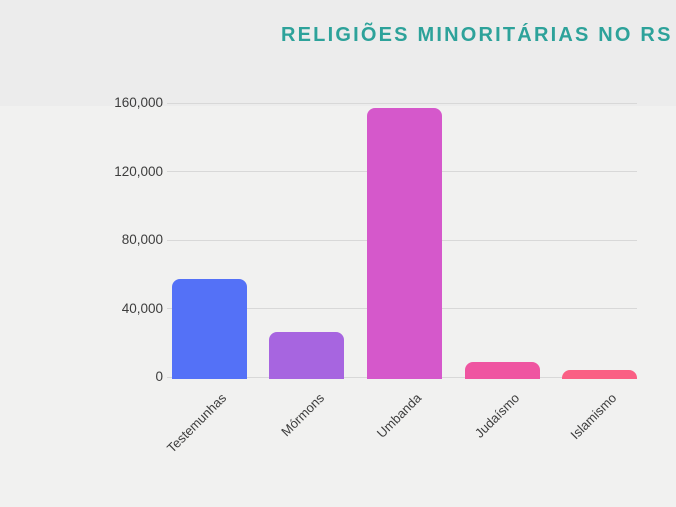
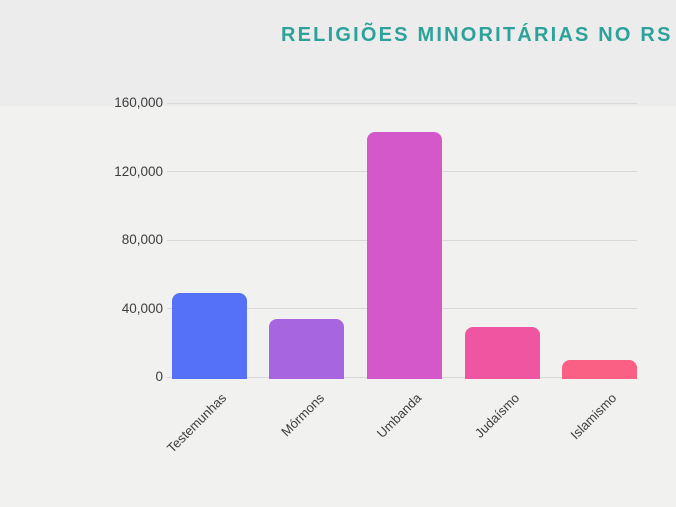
Testemunhas: 57000 -> 49000
Mórmons: 26000 -> 34000
Umbanda: 157000 -> 143000
Judaísmo: 8000 -> 29000
Islamismo: 4000 -> 10000
